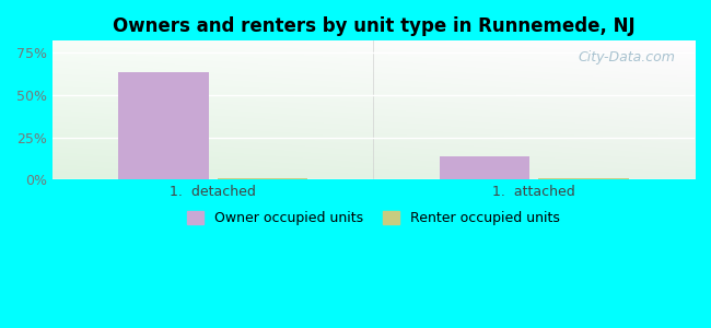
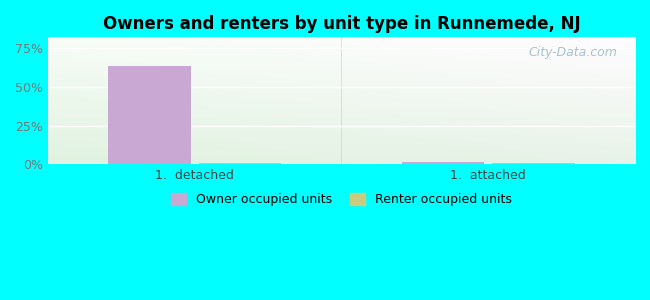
Owner occupied units/1. attached: 14% -> 2%
